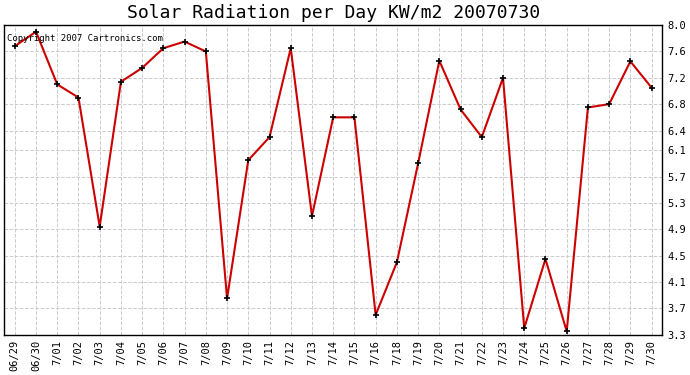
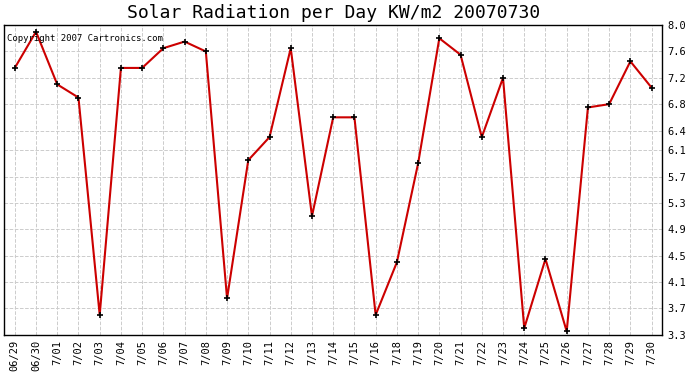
06/29: 7.68 -> 7.35
7/03: 4.94 -> 3.60
7/04: 7.14 -> 7.35
7/20: 7.46 -> 7.80
7/21: 6.72 -> 7.55
